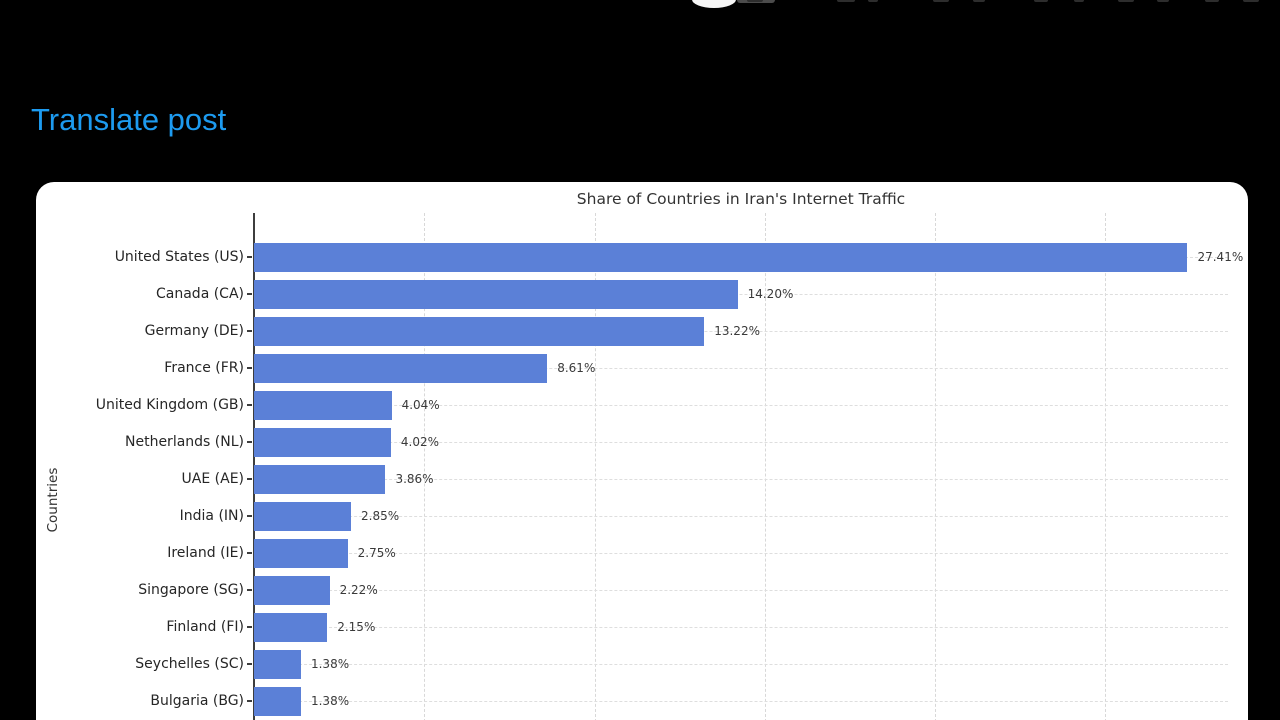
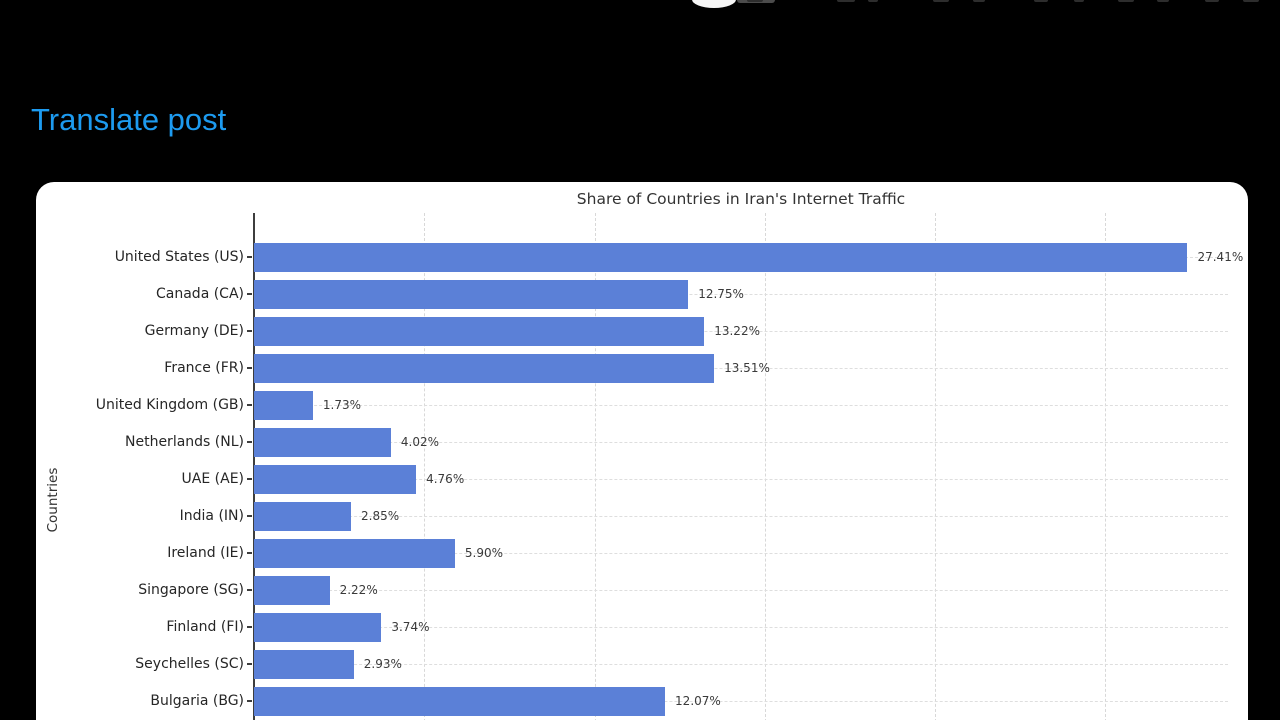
Canada (CA): 14.20% -> 12.75%
France (FR): 8.61% -> 13.51%
United Kingdom (GB): 4.04% -> 1.73%
UAE (AE): 3.86% -> 4.76%
Ireland (IE): 2.75% -> 5.90%
Finland (FI): 2.15% -> 3.74%
Seychelles (SC): 1.38% -> 2.93%
Bulgaria (BG): 1.38% -> 12.07%
